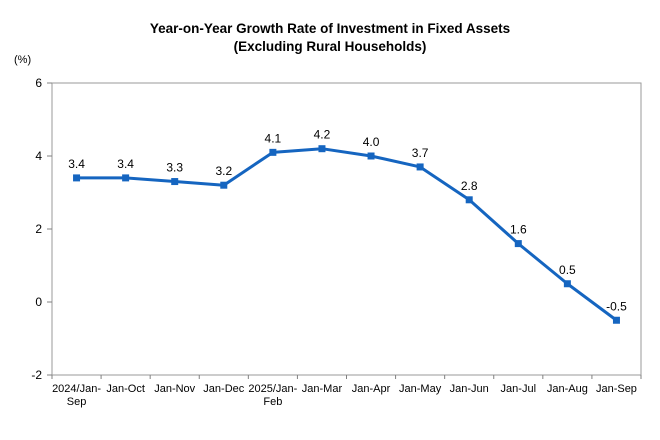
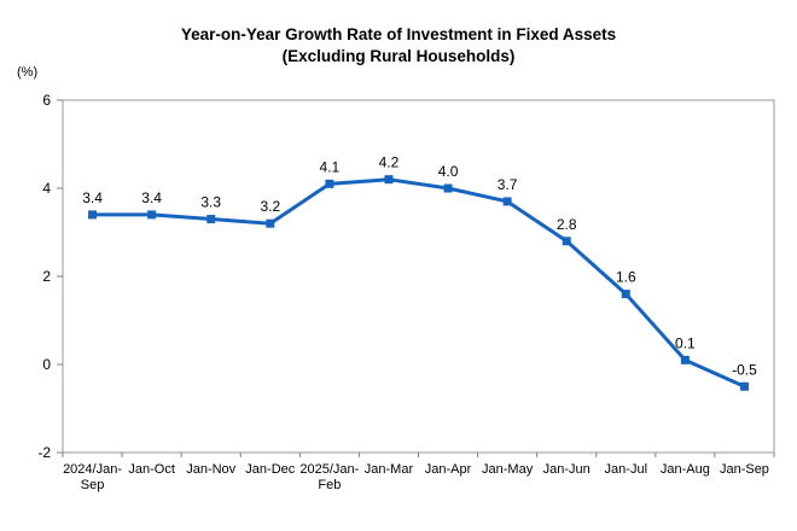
Jan-Aug: 0.5 -> 0.1
